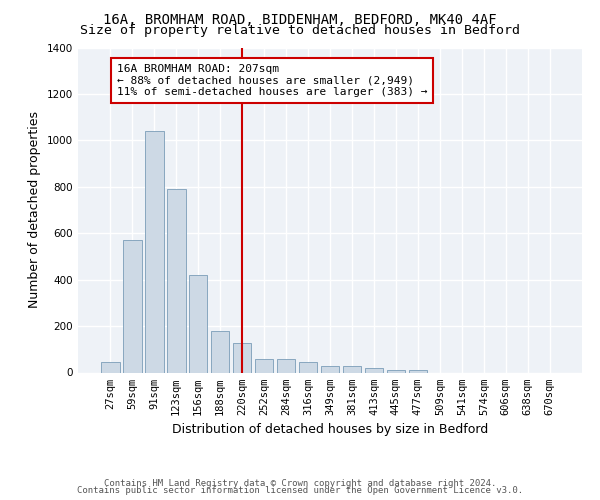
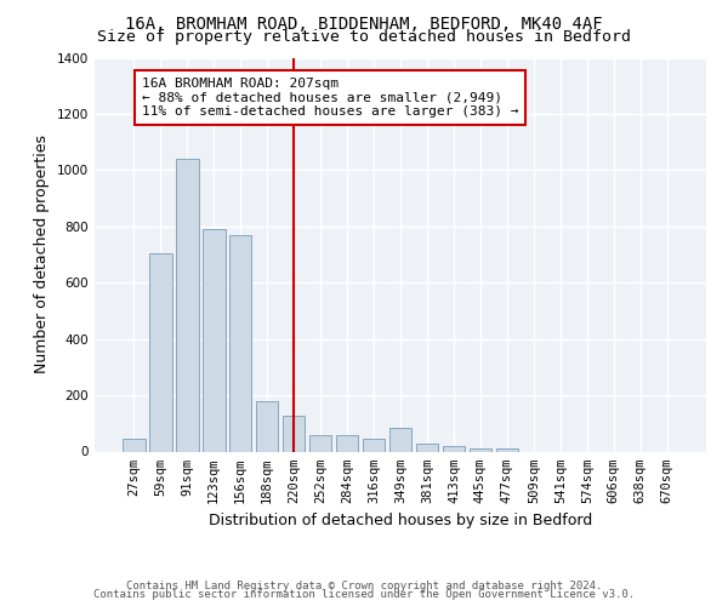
59sqm: 572 -> 705
156sqm: 420 -> 770
349sqm: 30 -> 85
